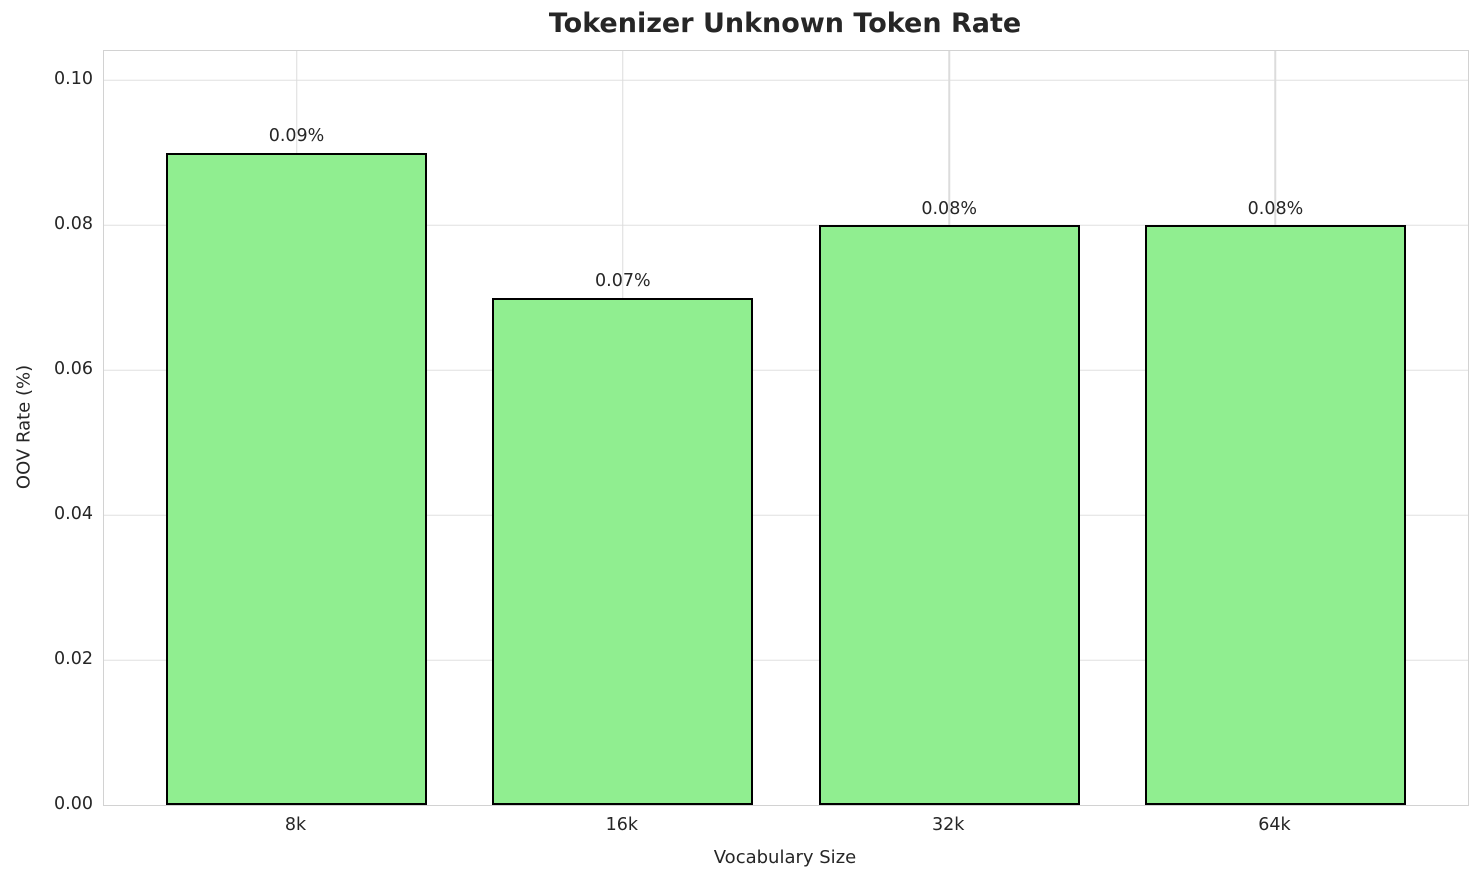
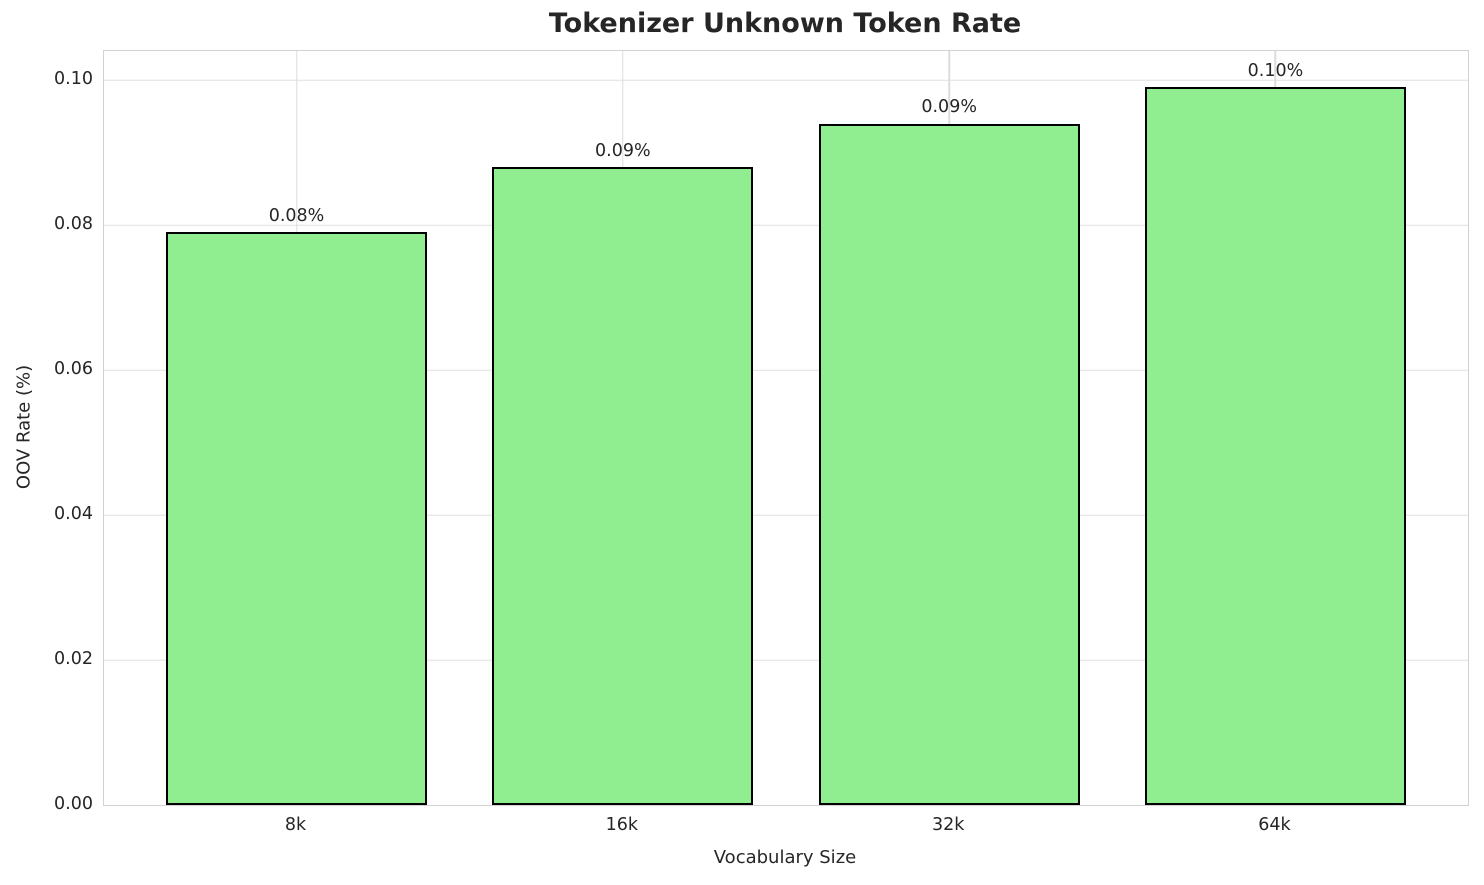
8k: 0.09% -> 0.08%
16k: 0.07% -> 0.09%
32k: 0.08% -> 0.09%
64k: 0.08% -> 0.10%
